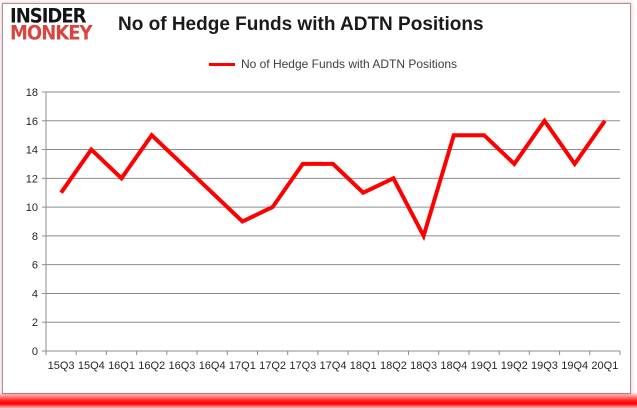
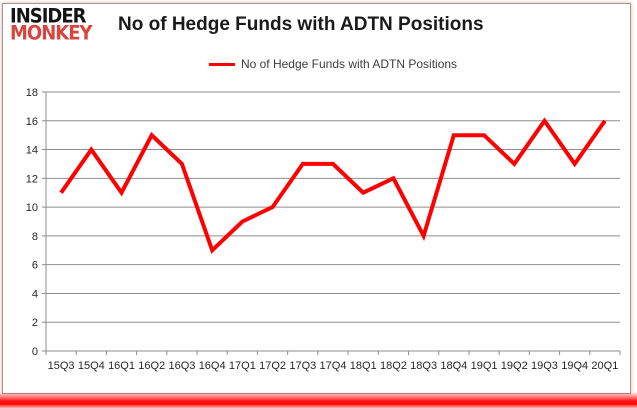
16Q1: 12 -> 11
16Q4: 11 -> 7
